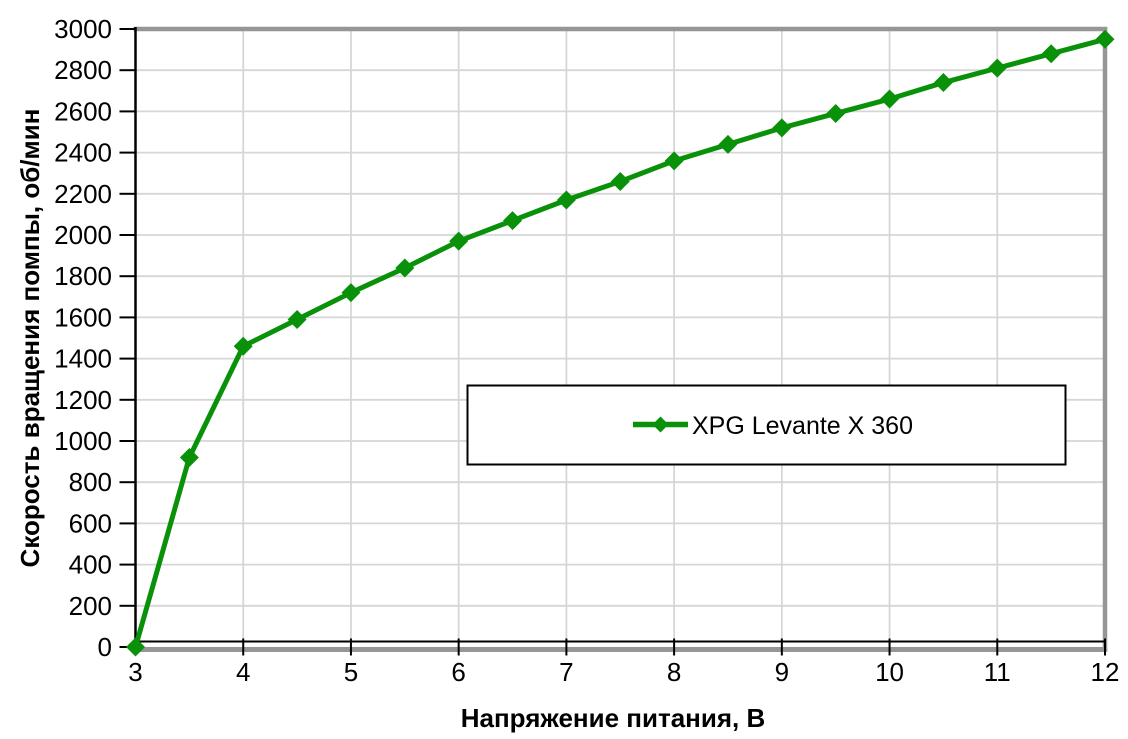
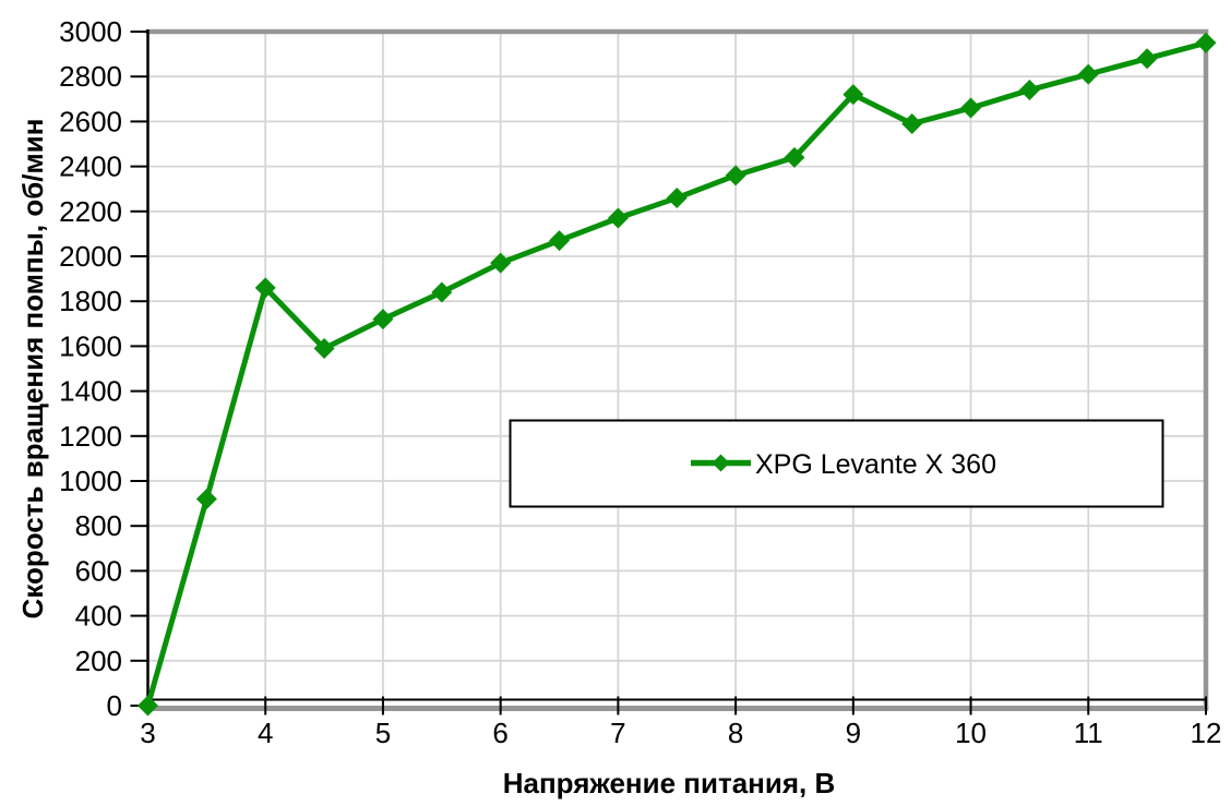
4: 1460 -> 1860
9: 2520 -> 2720
